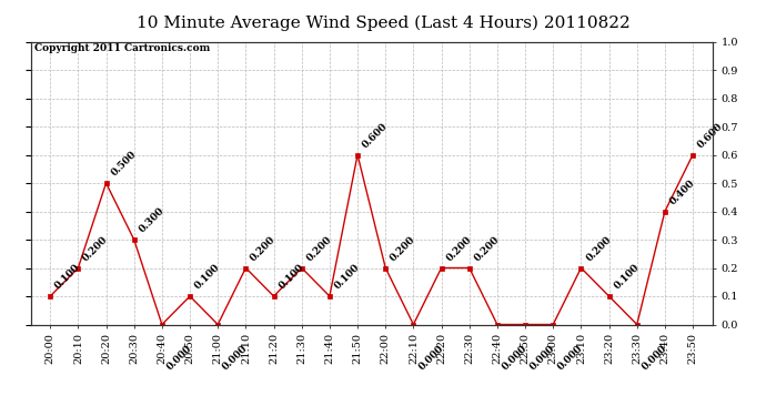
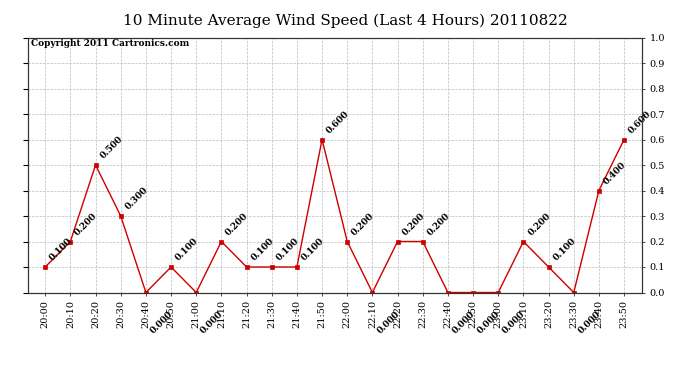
21:30: 0.200 -> 0.100
